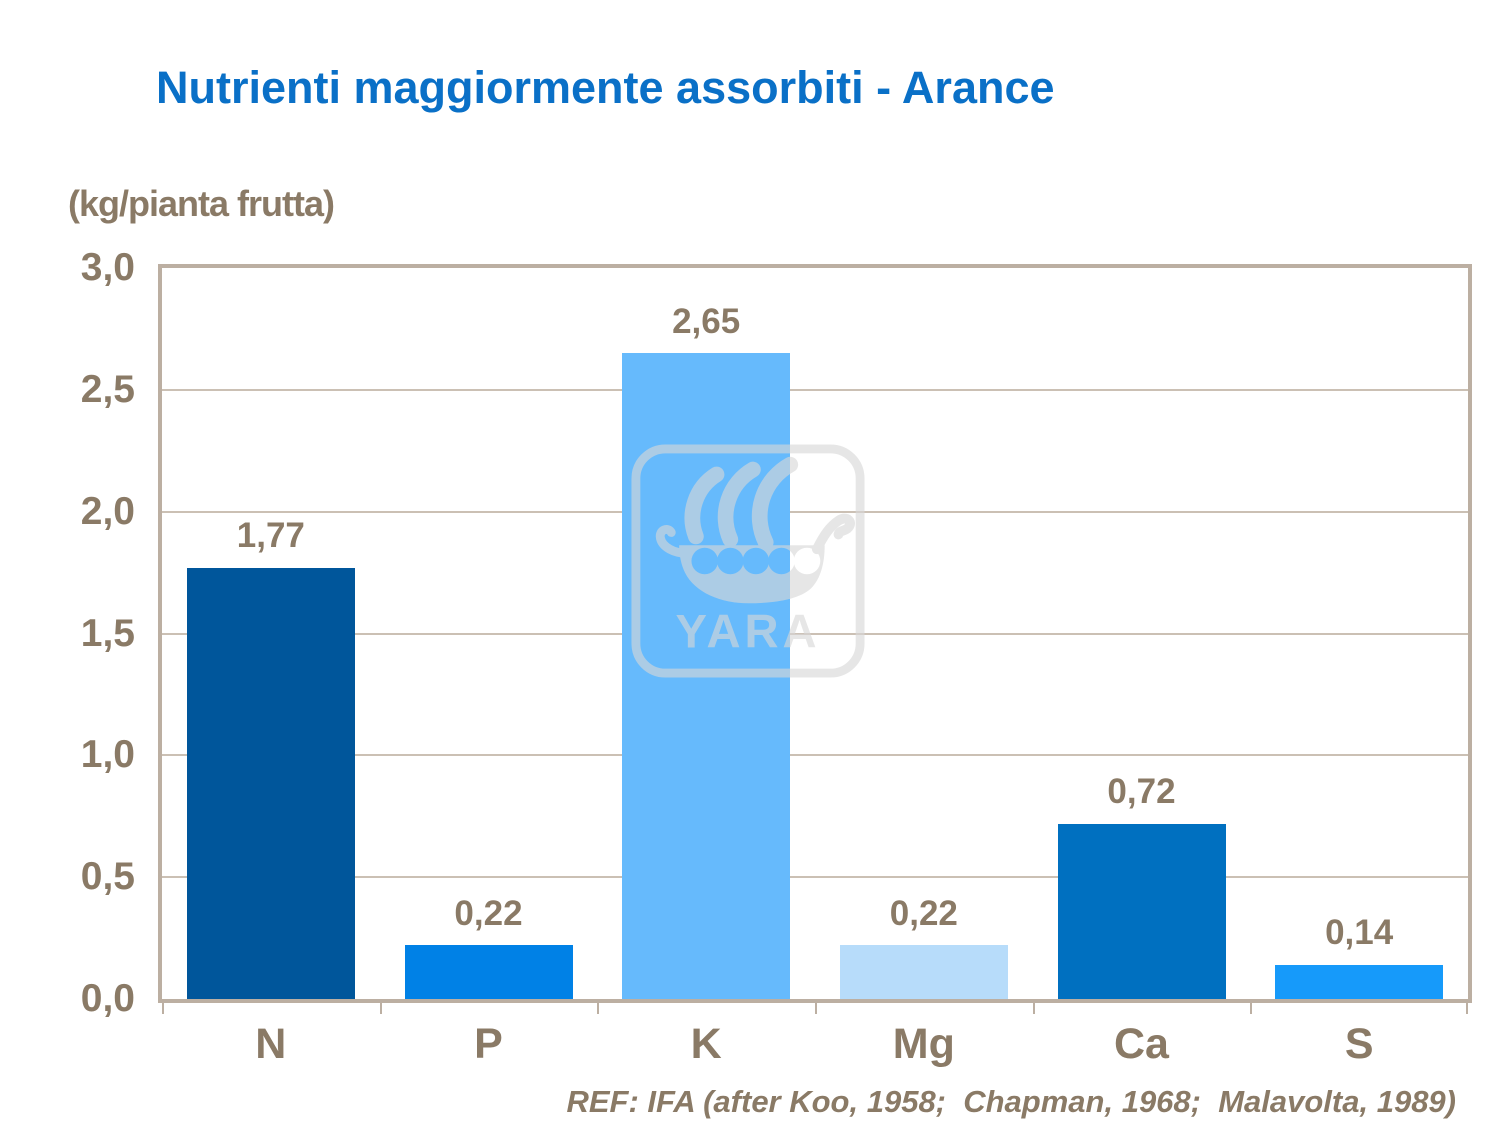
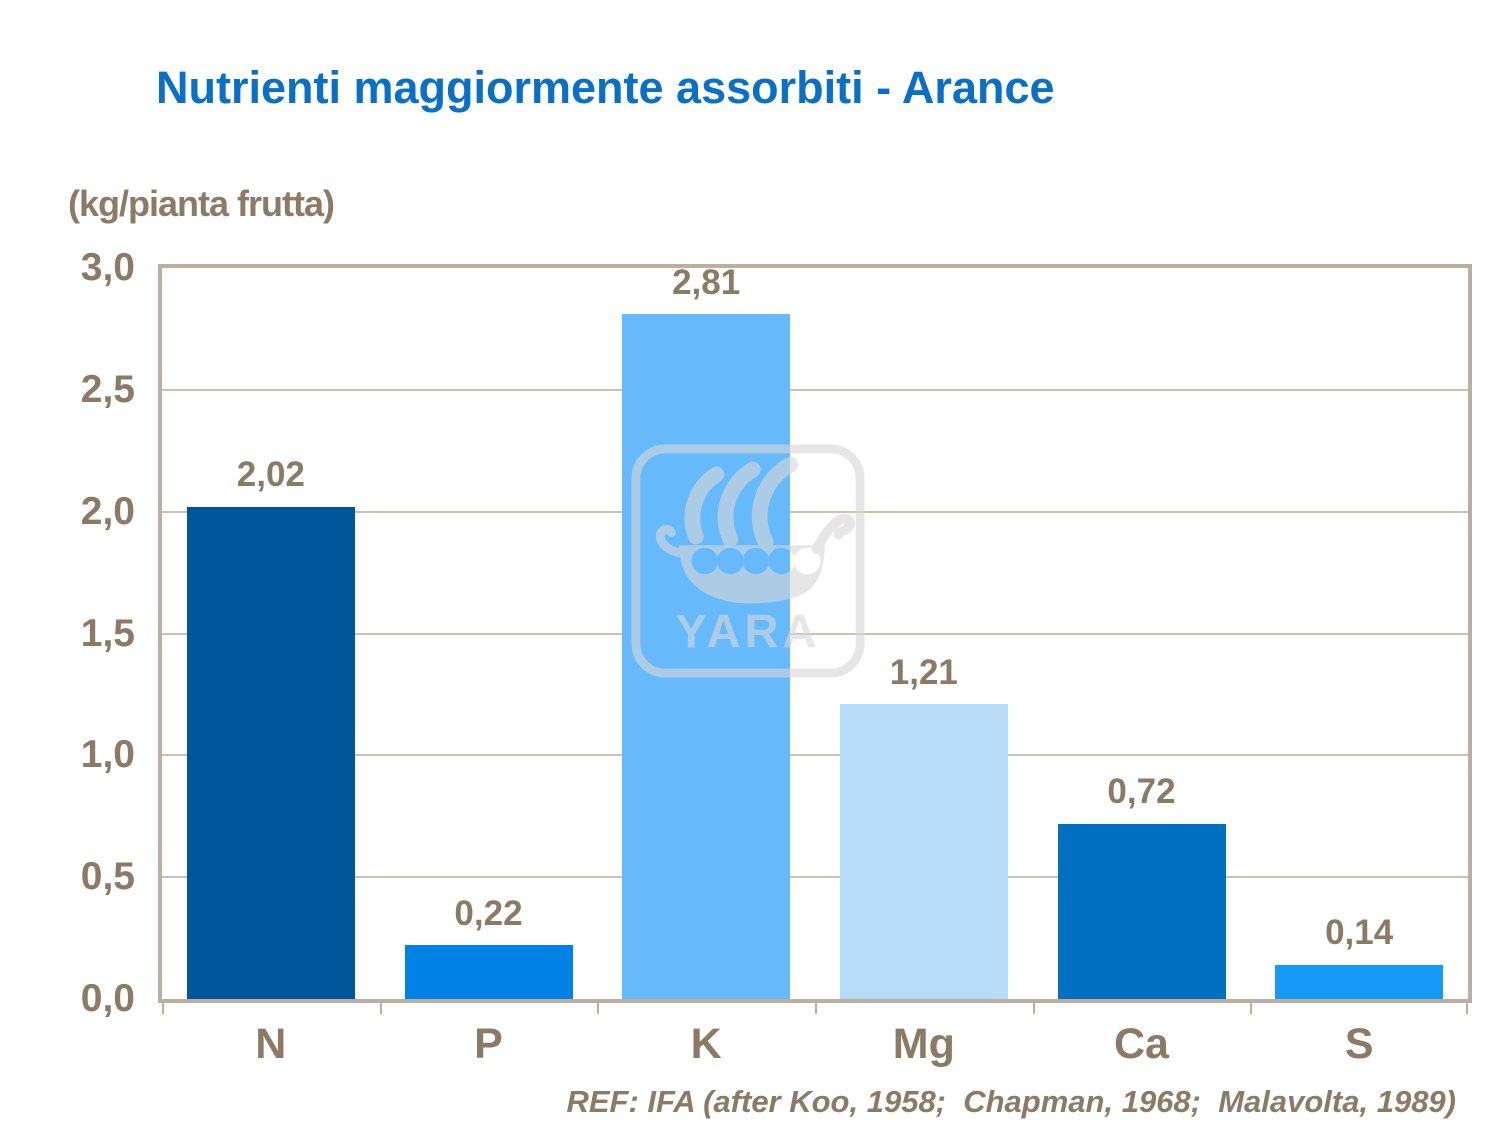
N: 1,77 -> 2,02
K: 2,65 -> 2,81
Mg: 0,22 -> 1,21
